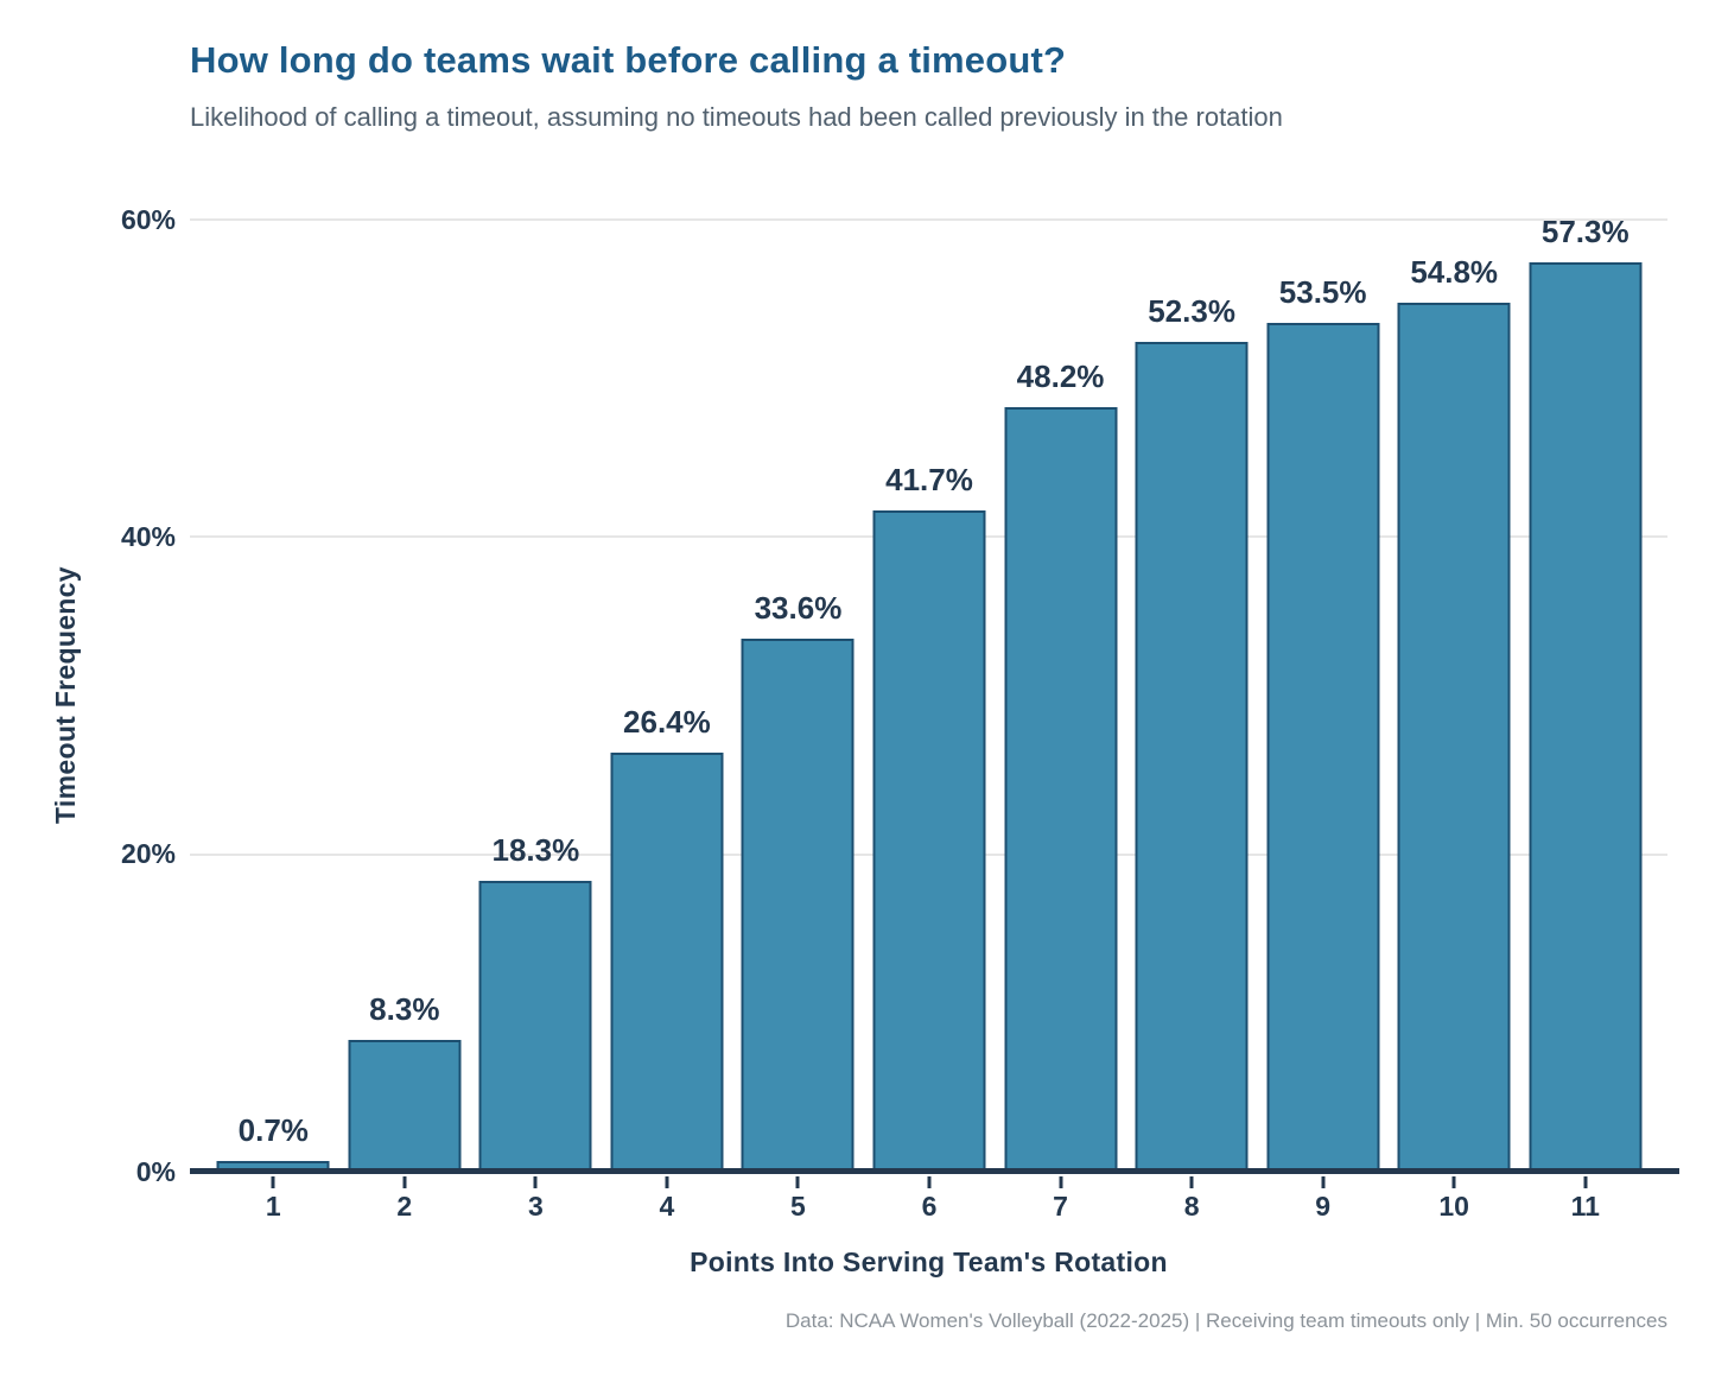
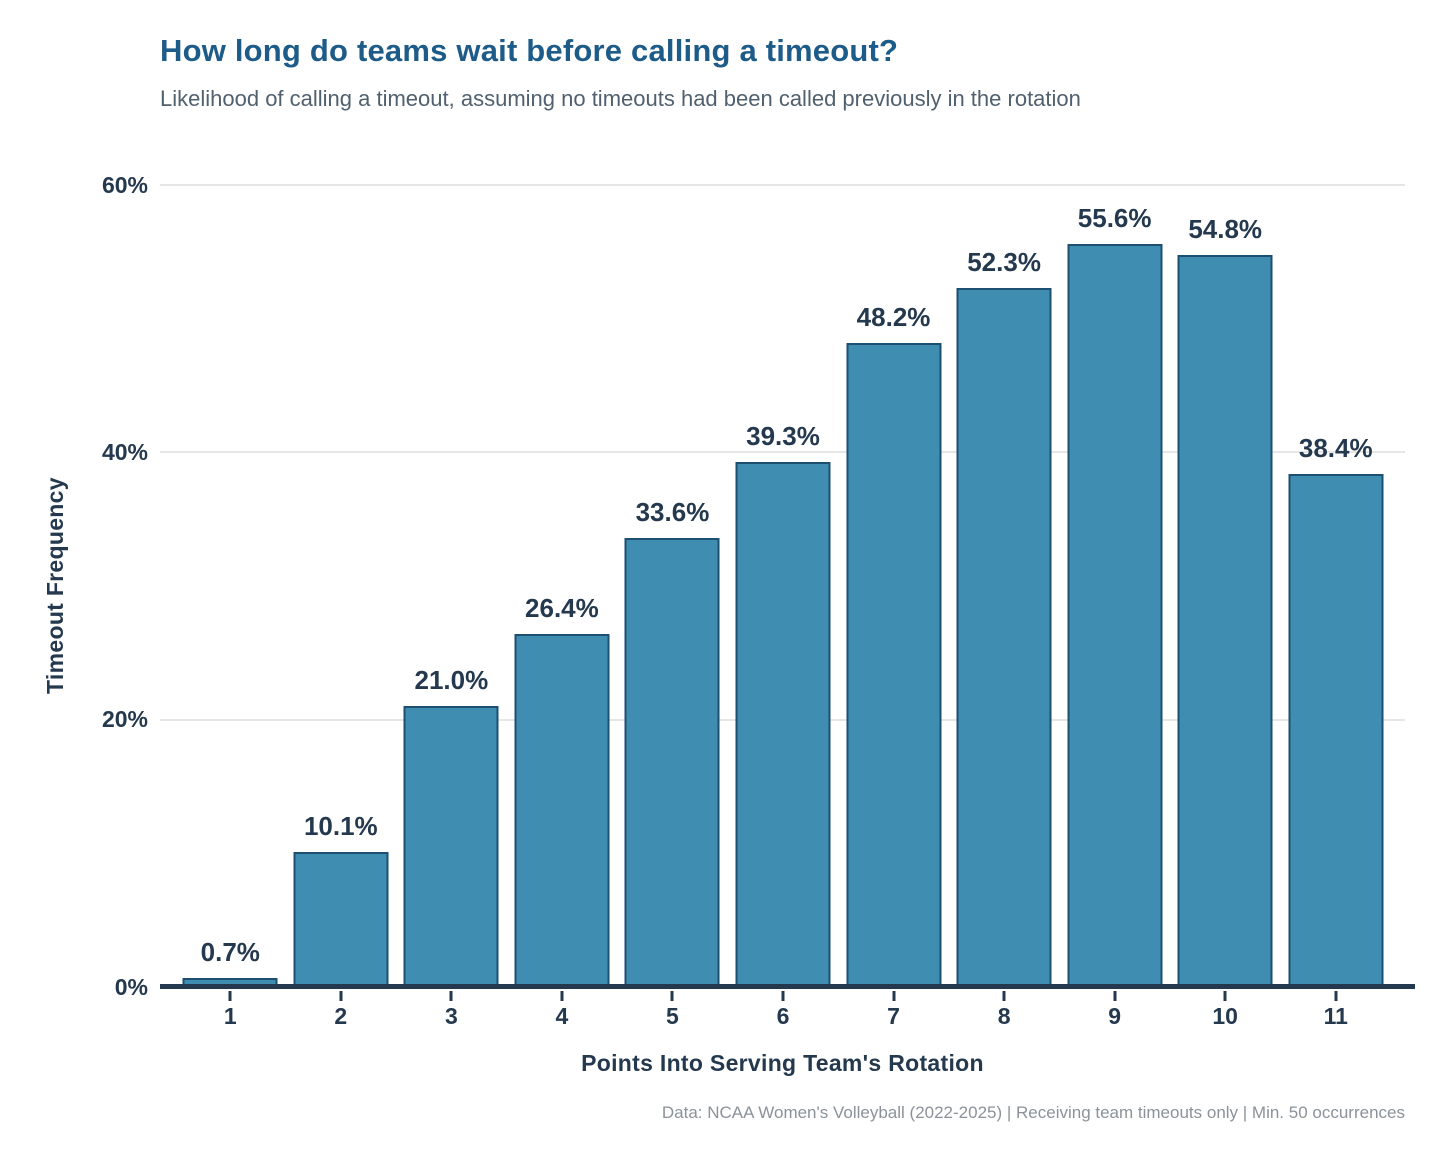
2: 8.3% -> 10.1%
3: 18.3% -> 21.0%
6: 41.7% -> 39.3%
9: 53.5% -> 55.6%
11: 57.3% -> 38.4%
